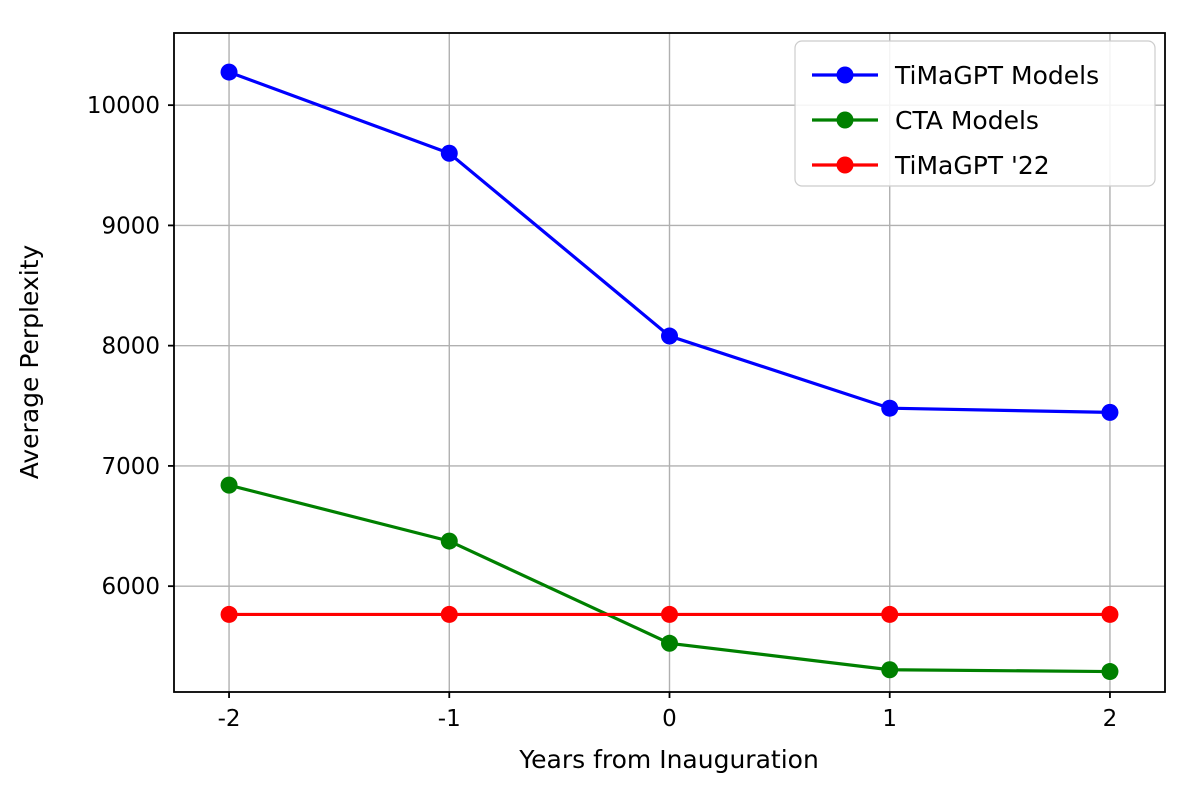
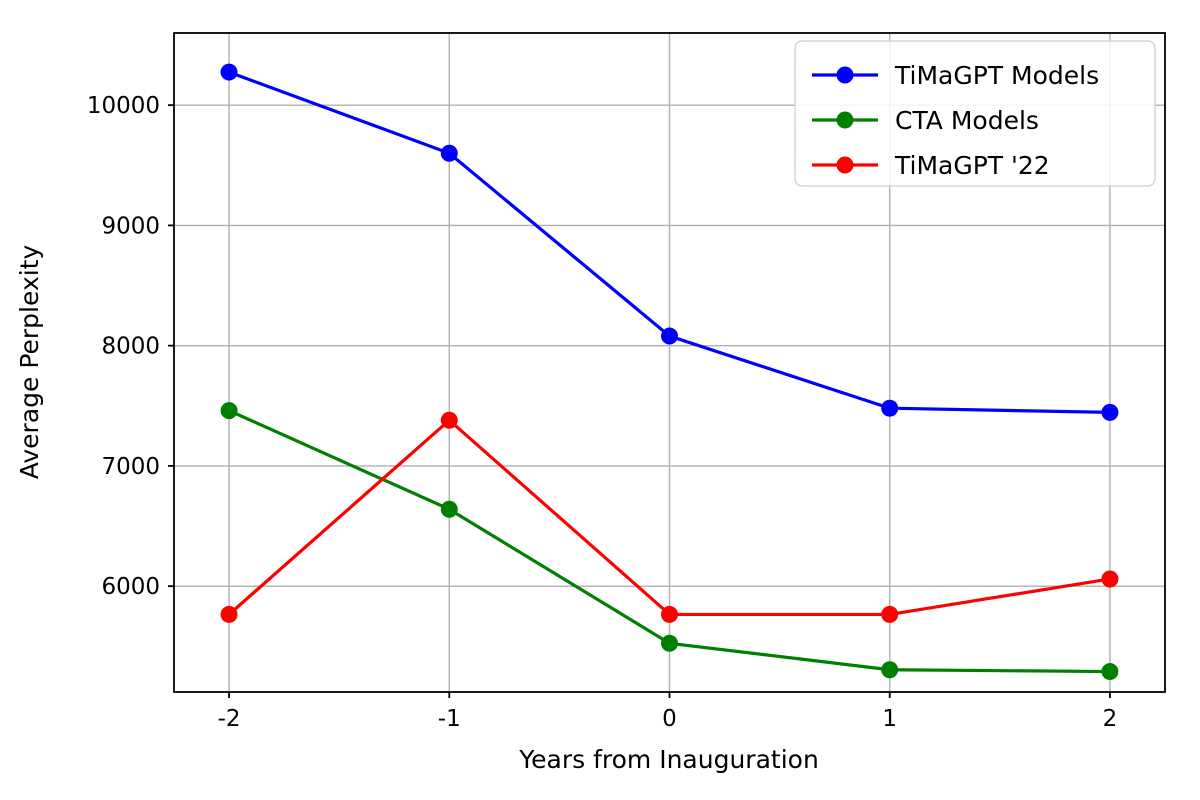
CTA Models/-2: 6840 -> 7460
CTA Models/-1: 6380 -> 6640
TiMaGPT '22/-1: 5760 -> 7380
TiMaGPT '22/2: 5760 -> 6060
